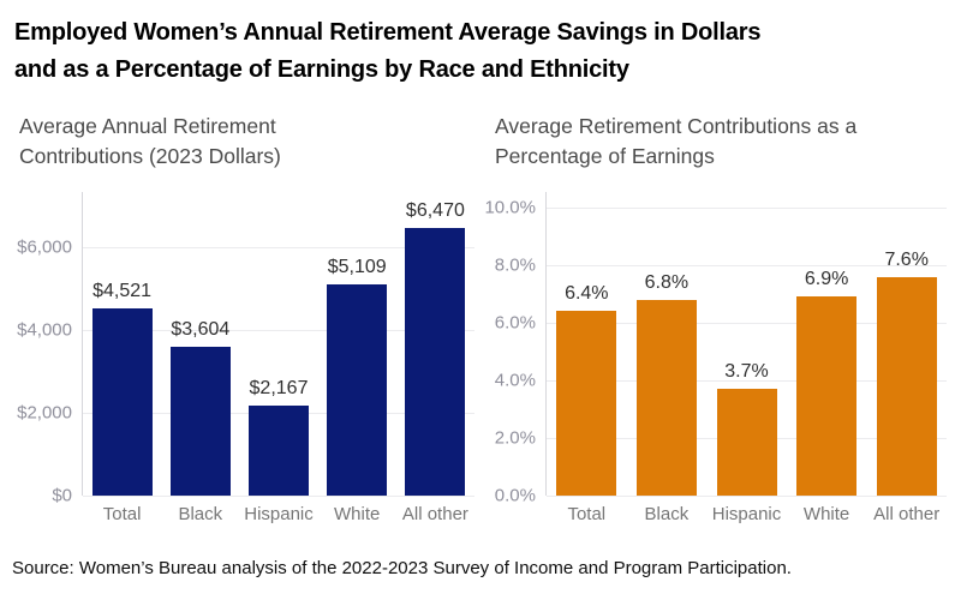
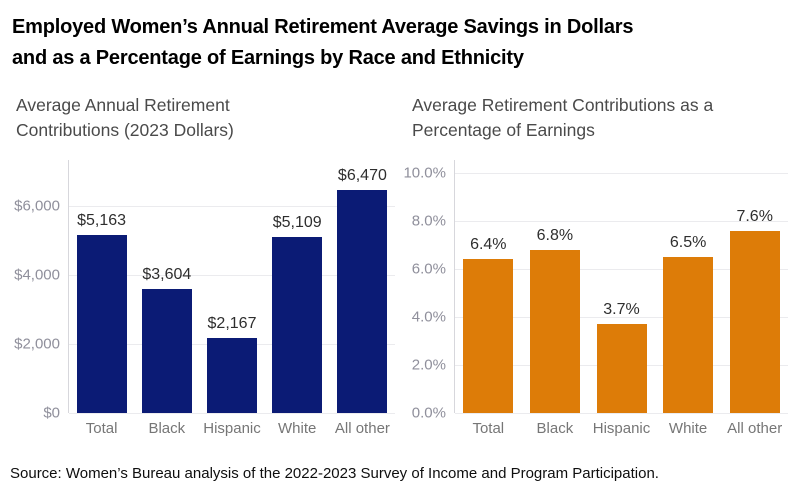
Average Annual Retirement Contributions (2023 Dollars)/Total: $4,521 -> $5,163
Average Retirement Contributions as a Percentage of Earnings/White: 6.9% -> 6.5%
